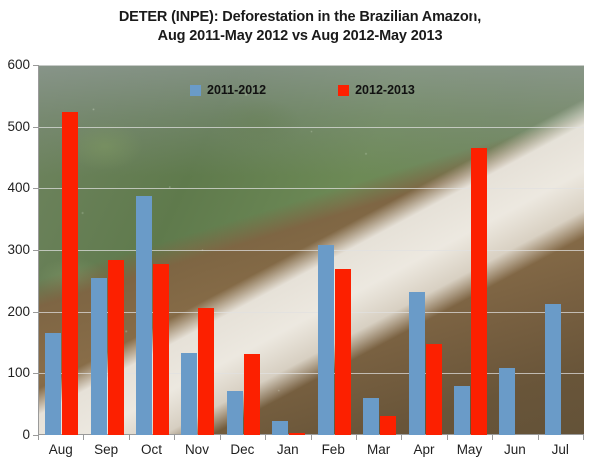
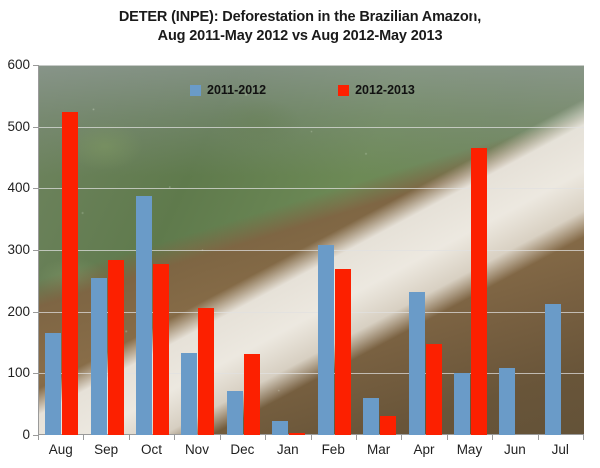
2011-2012/May: 80 -> 100
